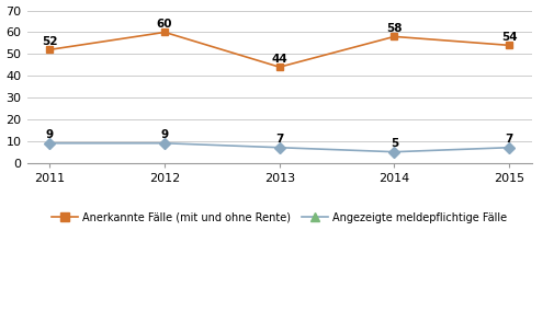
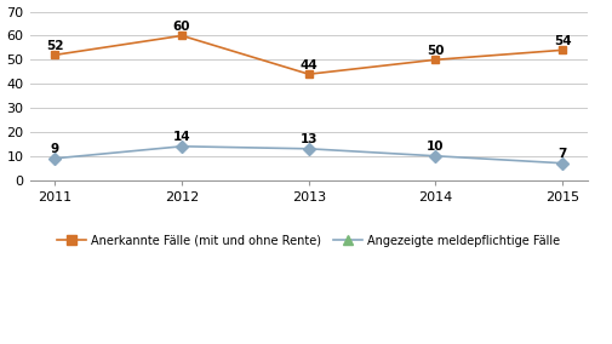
Angezeigte meldepflichtige Fälle/2012: 9 -> 14
Angezeigte meldepflichtige Fälle/2013: 7 -> 13
Anerkannte Fälle (mit und ohne Rente)/2014: 58 -> 50
Angezeigte meldepflichtige Fälle/2014: 5 -> 10
